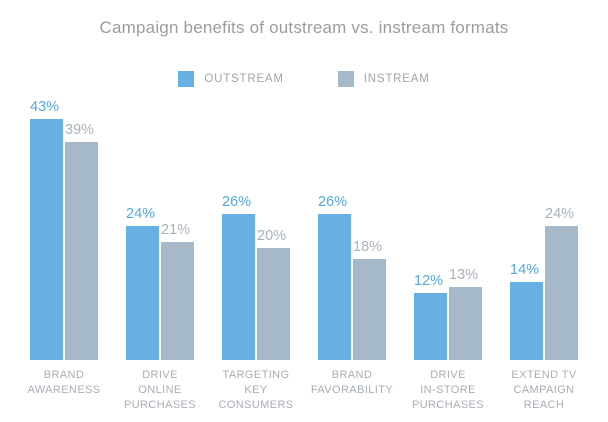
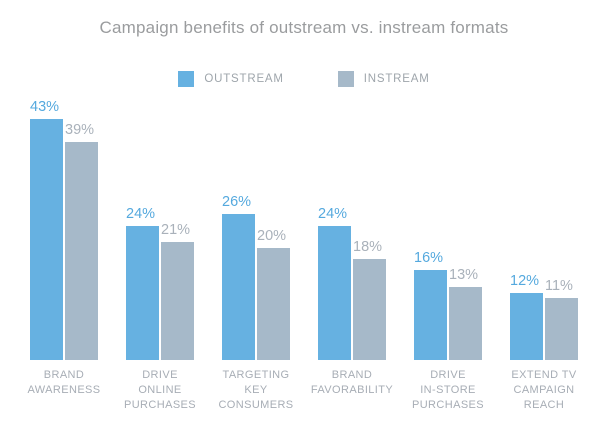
OUTSTREAM/BRAND FAVORABILITY: 26% -> 24%
OUTSTREAM/DRIVE IN-STORE PURCHASES: 12% -> 16%
OUTSTREAM/EXTEND TV CAMPAIGN REACH: 14% -> 12%
INSTREAM/EXTEND TV CAMPAIGN REACH: 24% -> 11%
